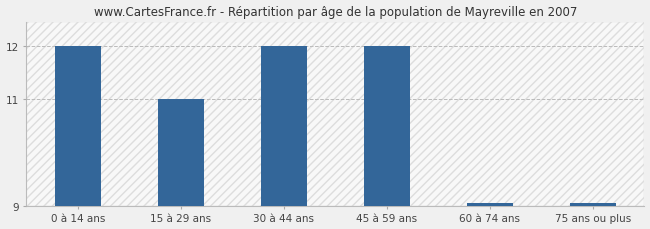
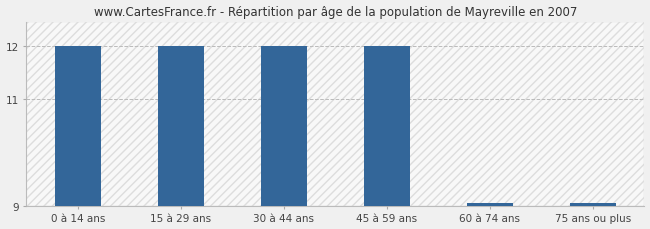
15 à 29 ans: 11.00 -> 12.00
